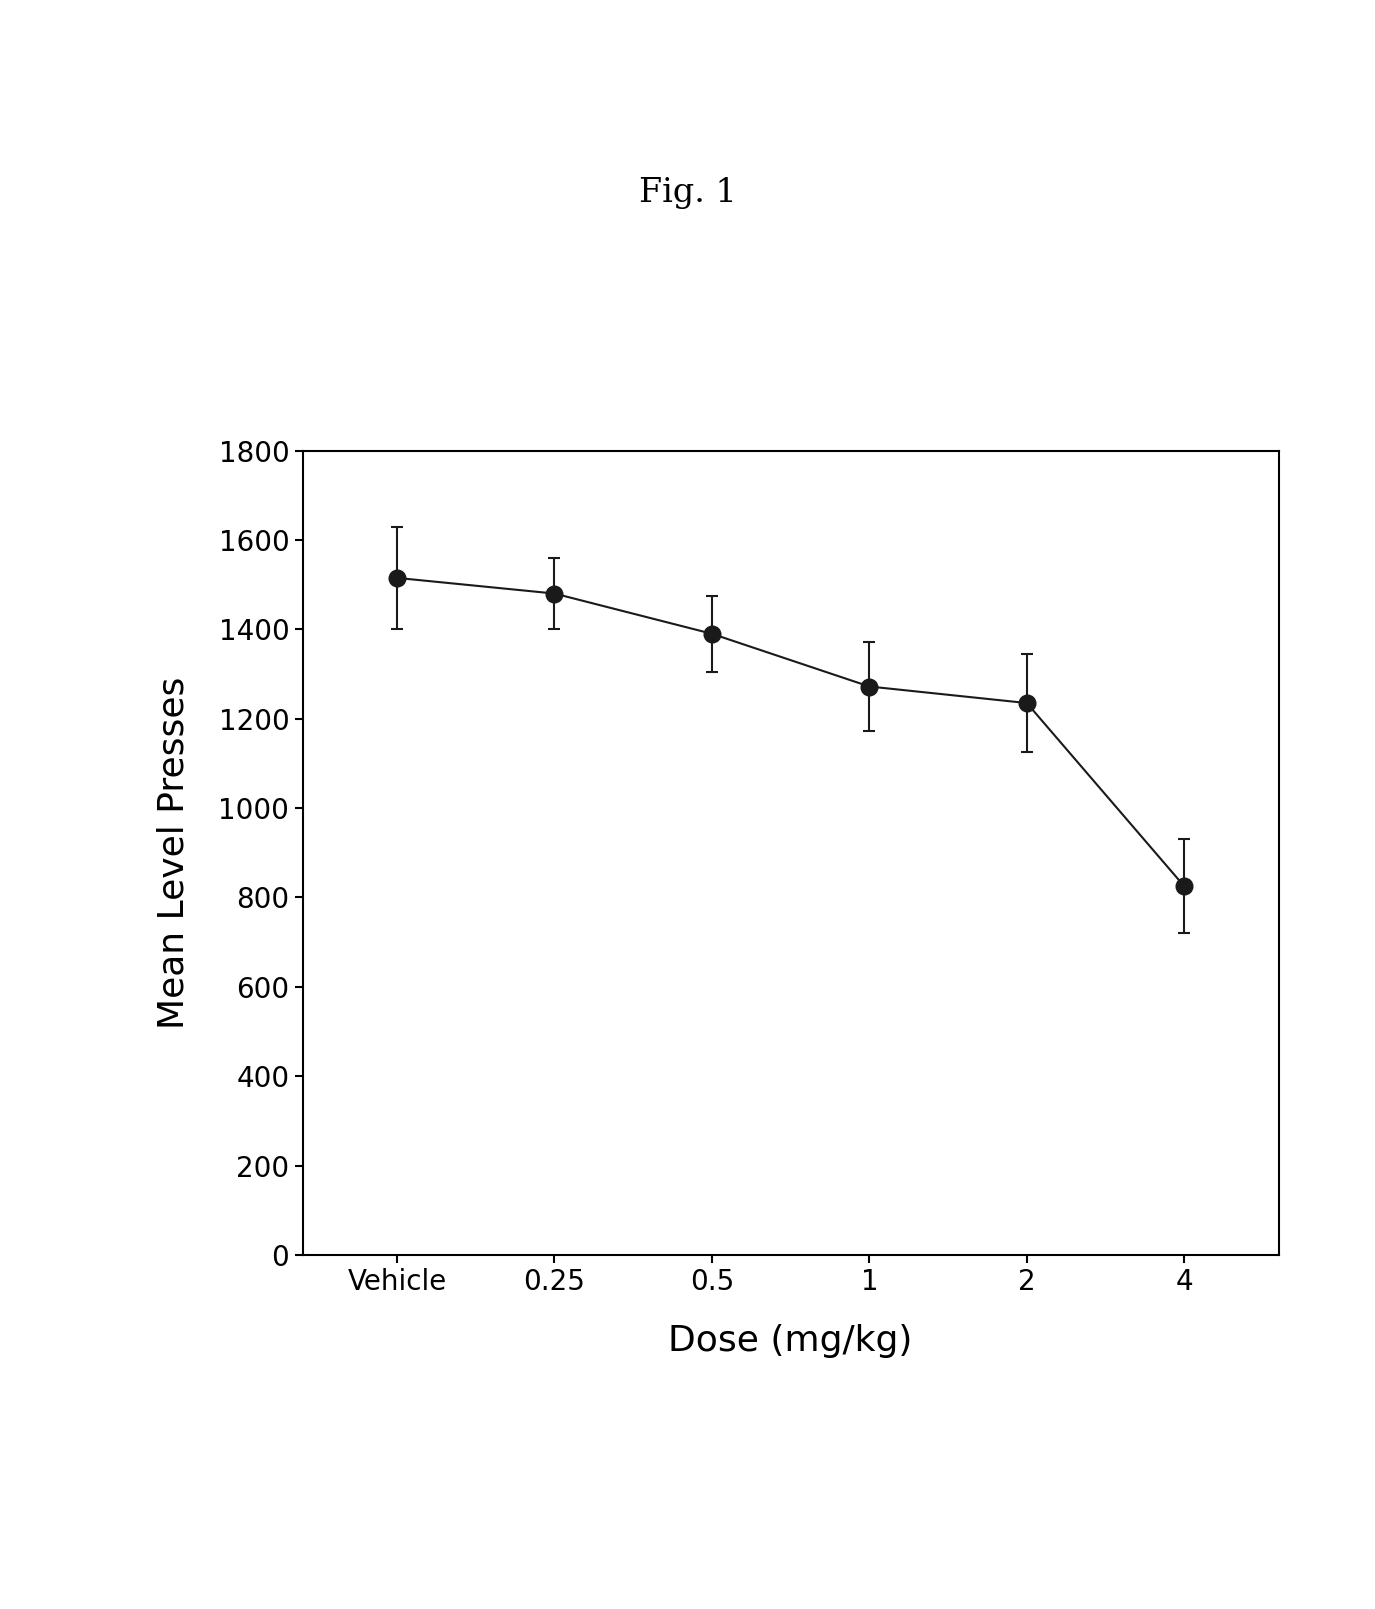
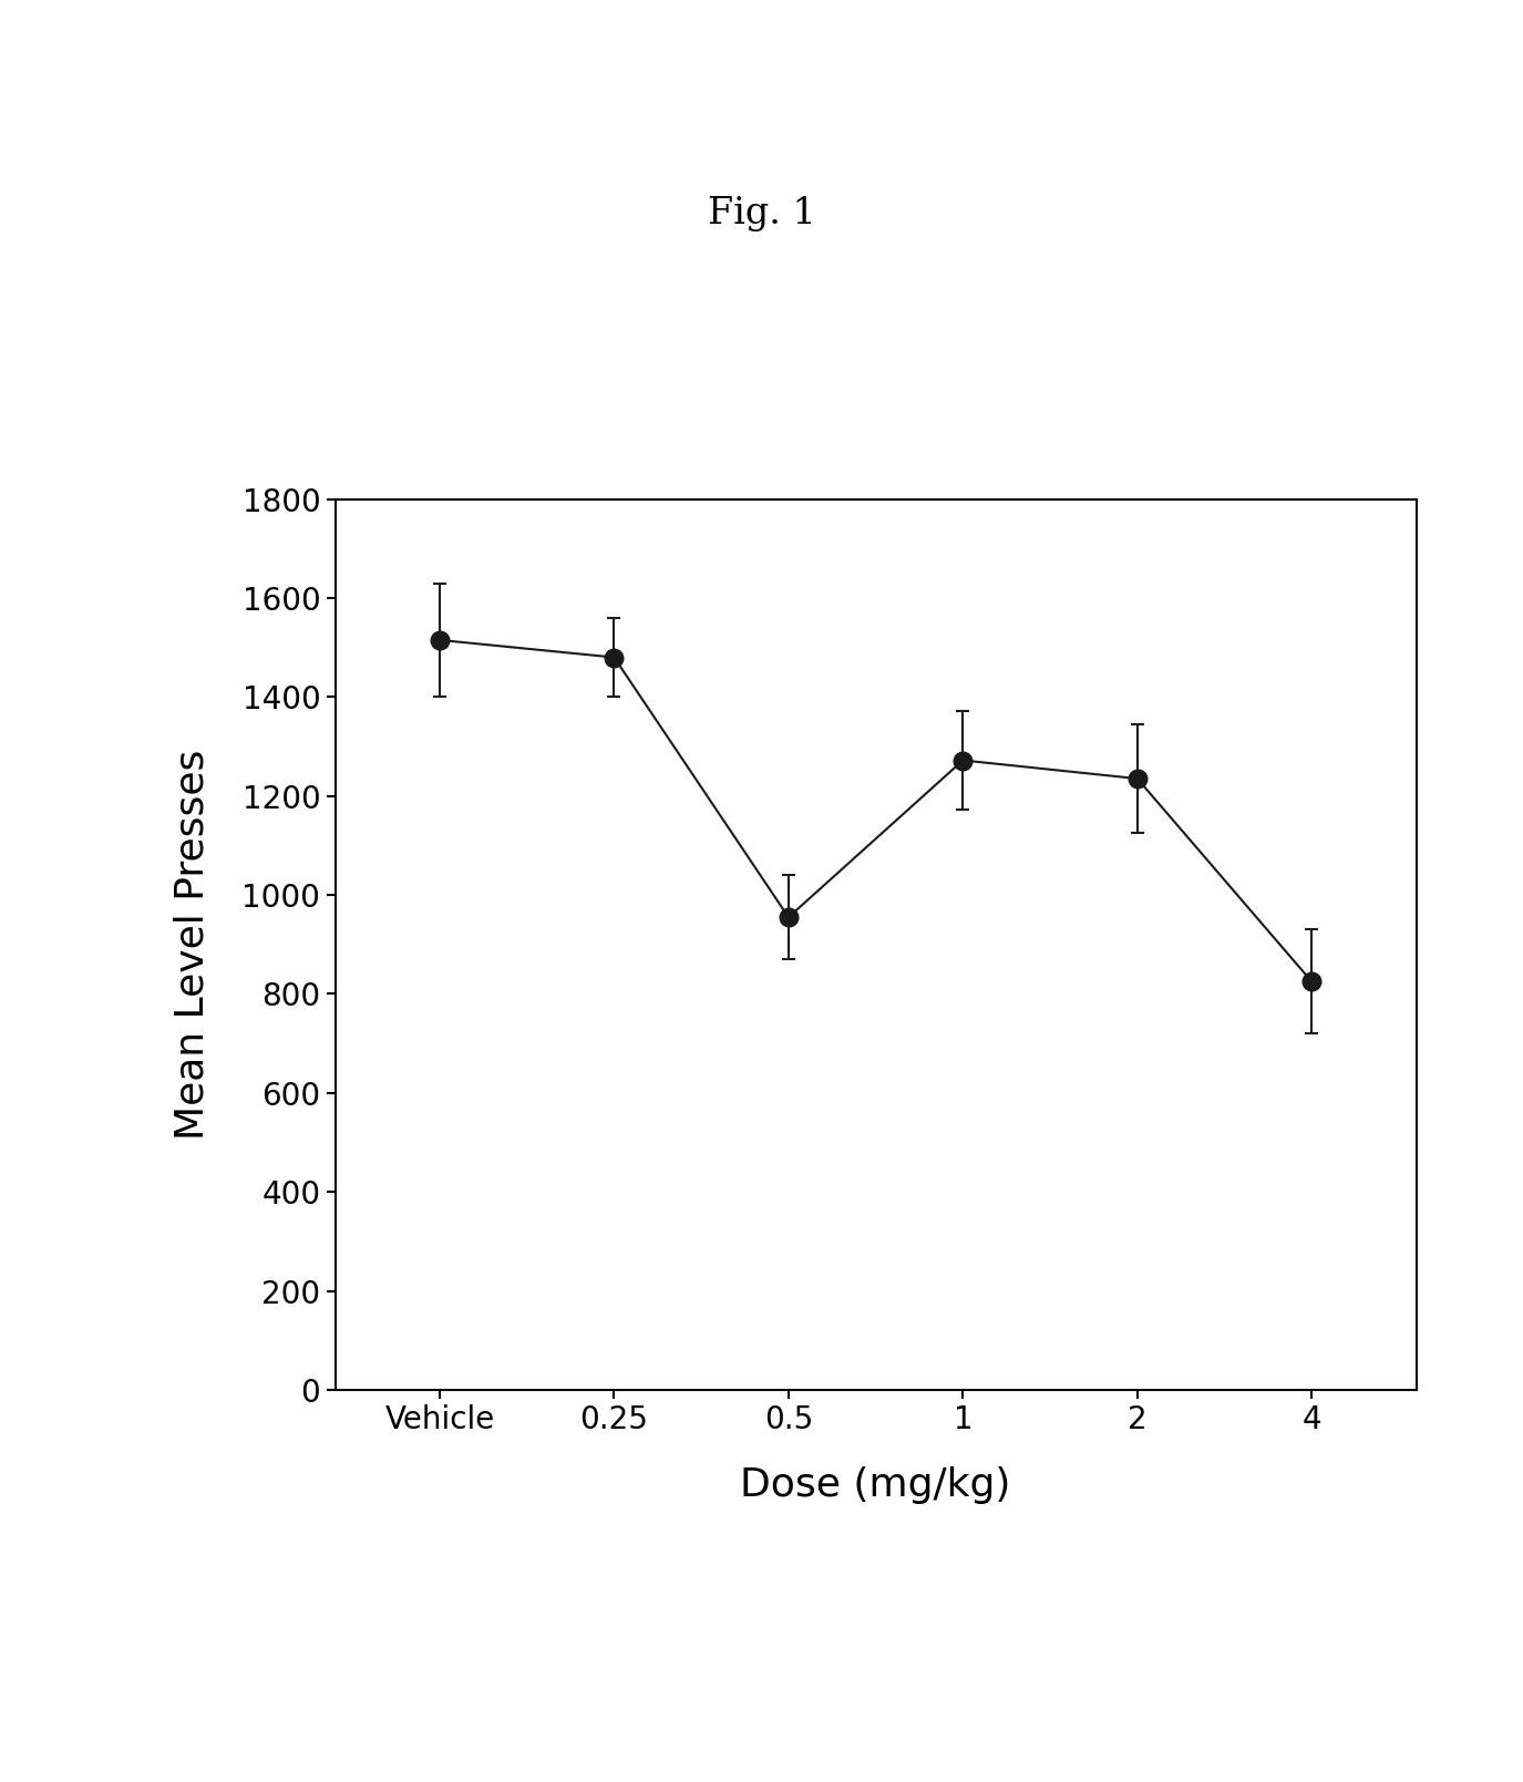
0.5: 1390 -> 955
